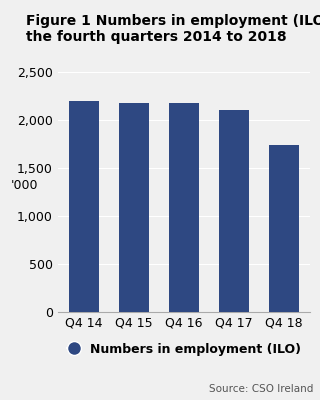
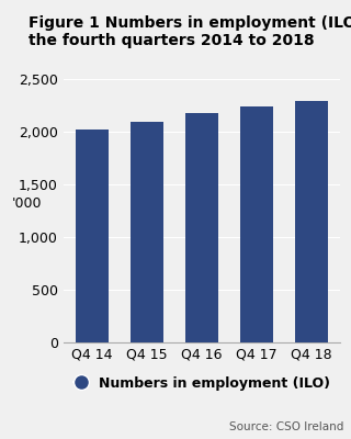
Q4 14: 2,200 -> 2,020
Q4 15: 2,180 -> 2,090
Q4 17: 2,100 -> 2,240
Q4 18: 1,740 -> 2,290
